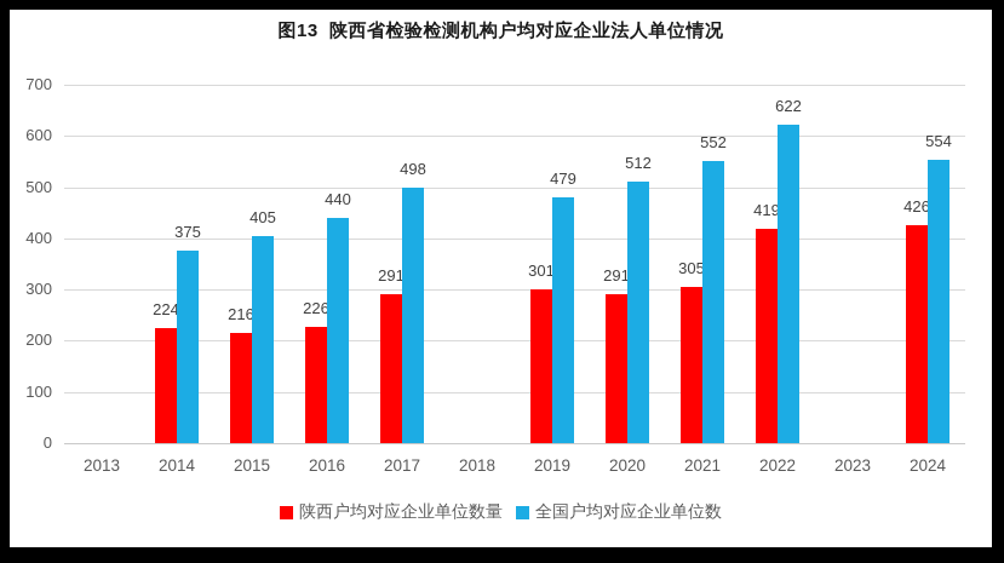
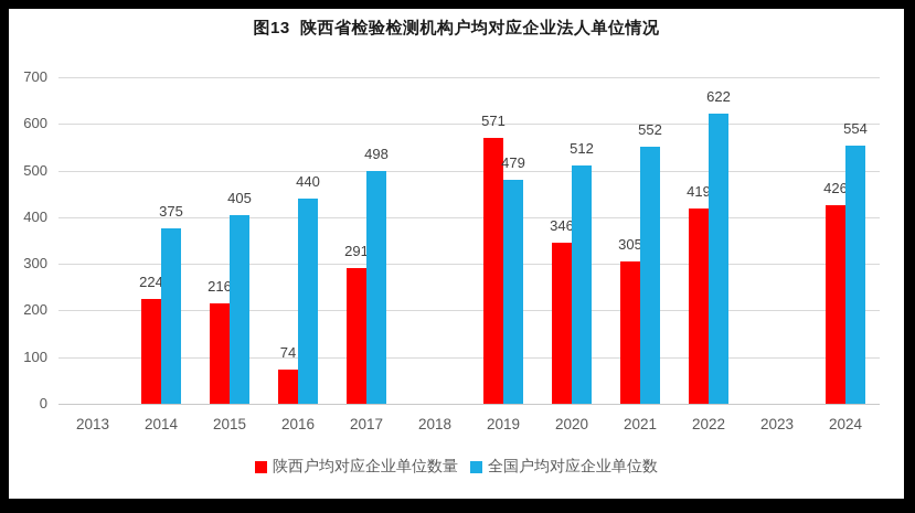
陕西户均对应企业单位数量/2016: 226 -> 74
陕西户均对应企业单位数量/2019: 301 -> 571
陕西户均对应企业单位数量/2020: 291 -> 346
